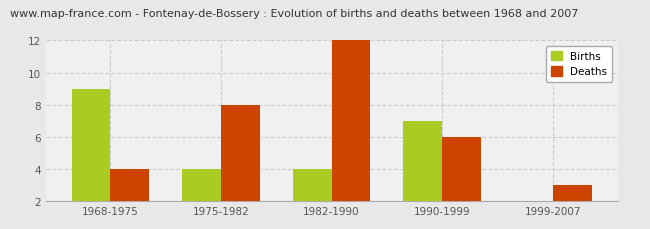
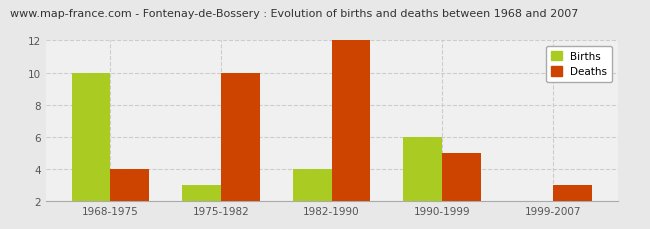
Births/1968-1975: 9 -> 10
Births/1975-1982: 4 -> 3
Deaths/1975-1982: 8 -> 10
Births/1990-1999: 7 -> 6
Deaths/1990-1999: 6 -> 5
